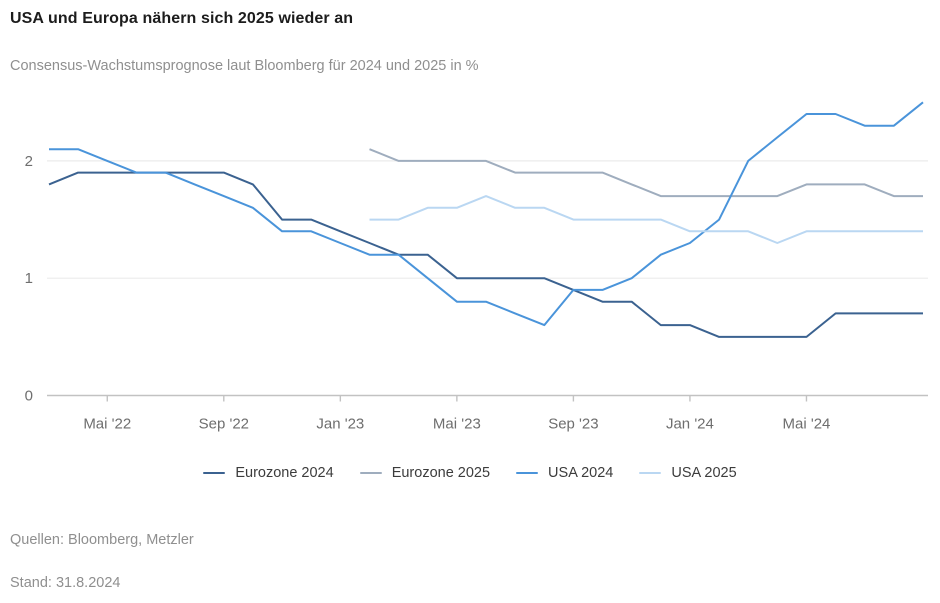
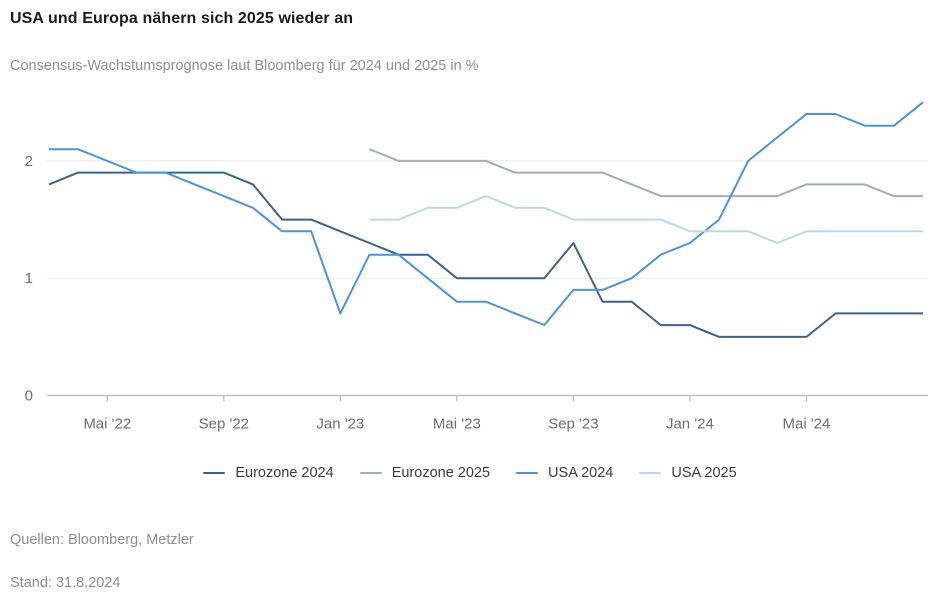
USA 2024/Jan '23: 1.3 -> 0.7
Eurozone 2024/Sep '23: 0.9 -> 1.3
